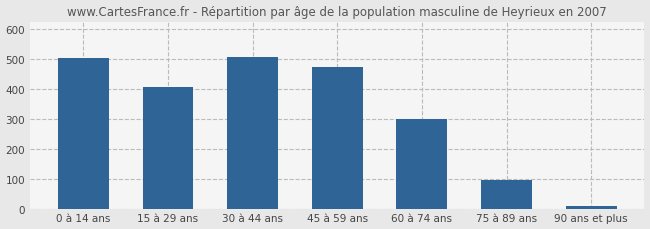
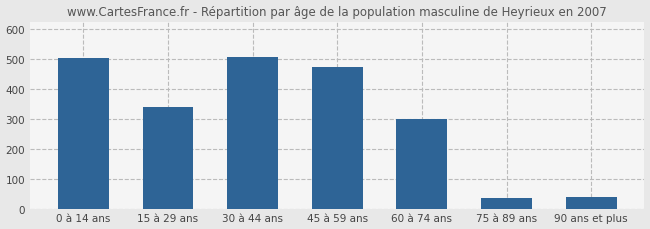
15 à 29 ans: 405 -> 340
75 à 89 ans: 96 -> 35
90 ans et plus: 10 -> 40
